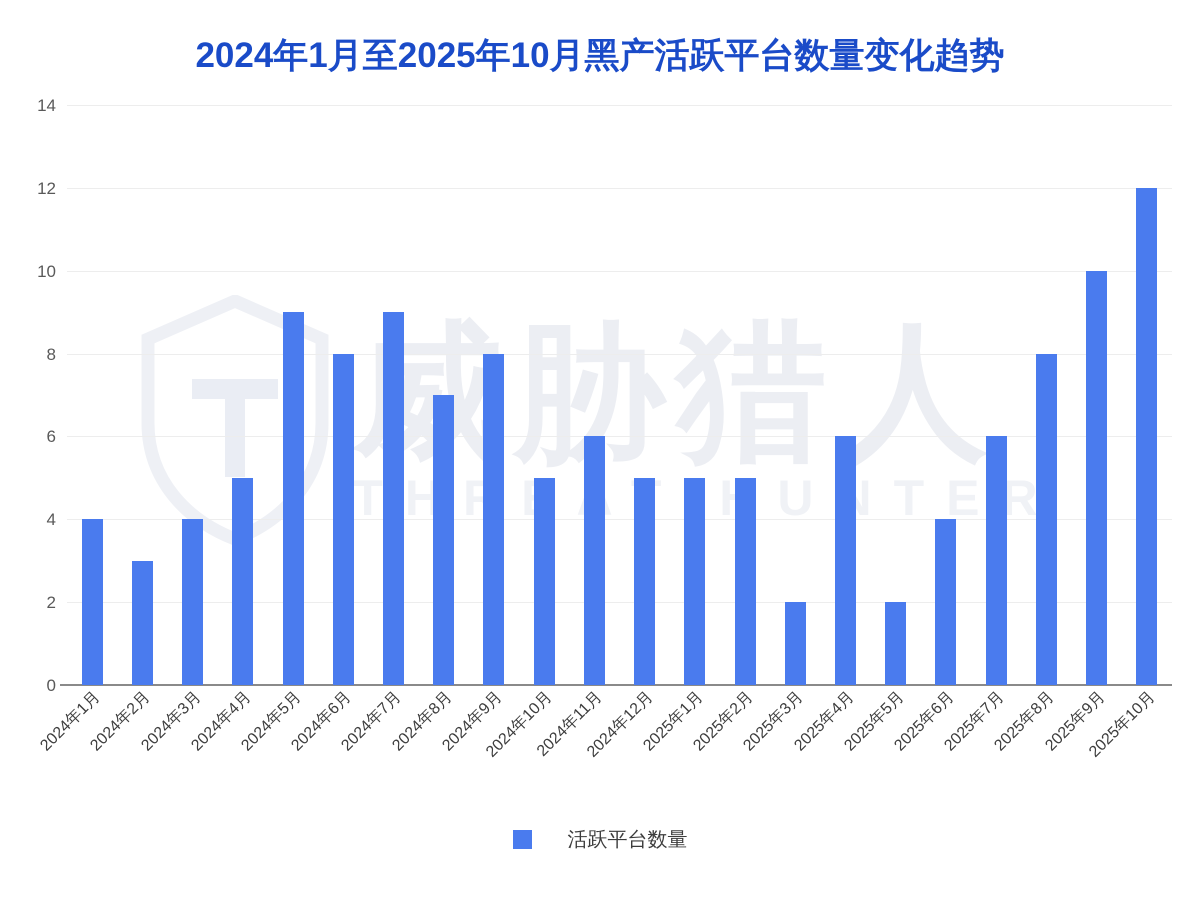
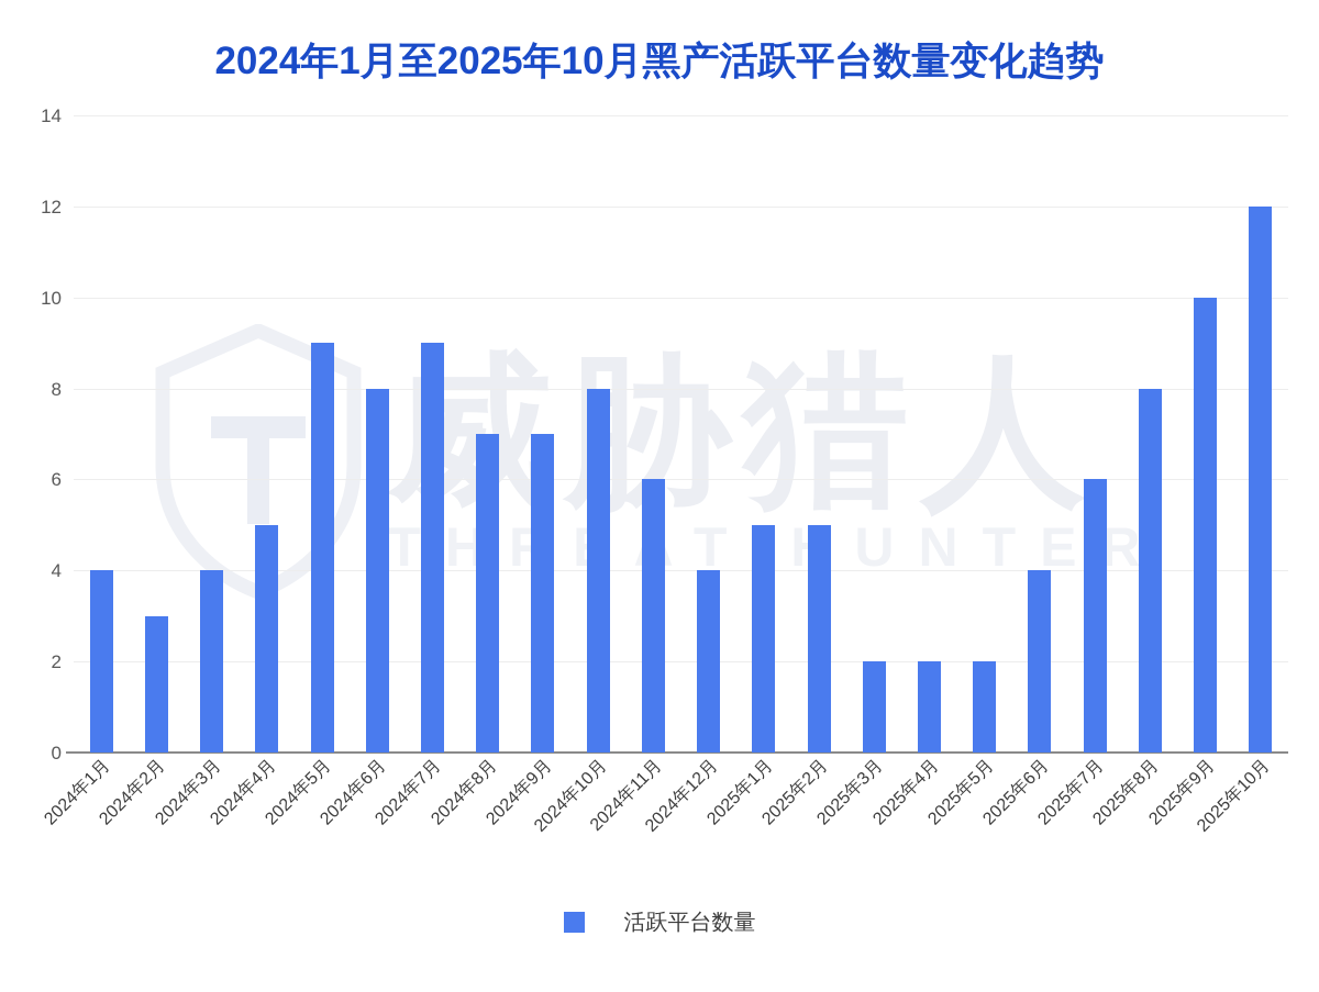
2024年9月: 8 -> 7
2024年10月: 5 -> 8
2024年12月: 5 -> 4
2025年4月: 6 -> 2
